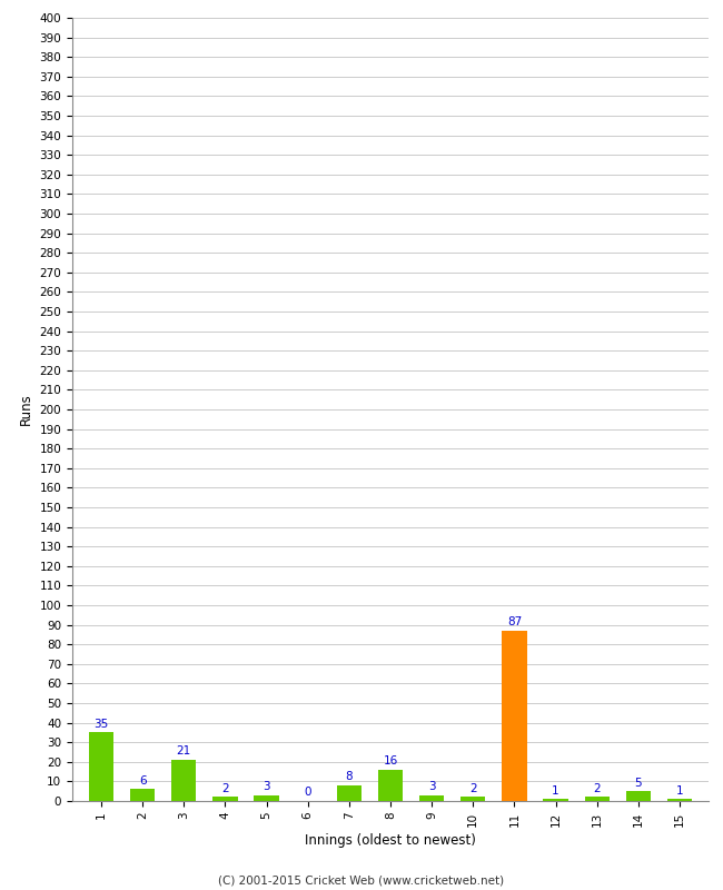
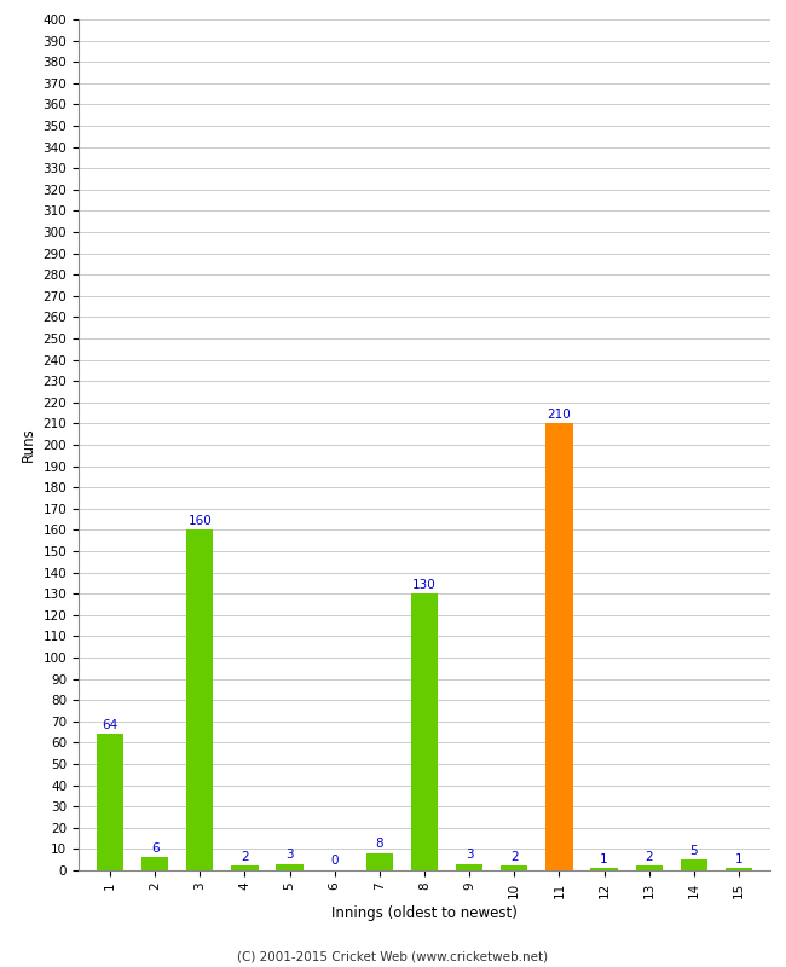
1: 35 -> 64
3: 21 -> 160
8: 16 -> 130
11: 87 -> 210
